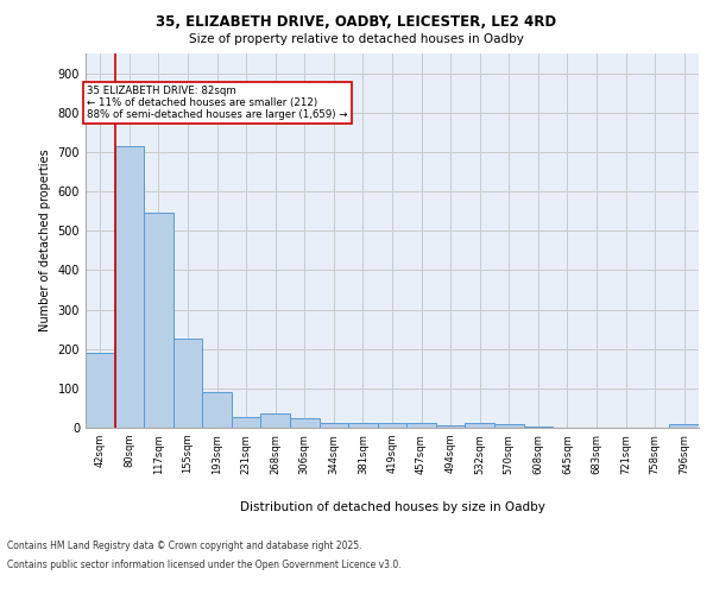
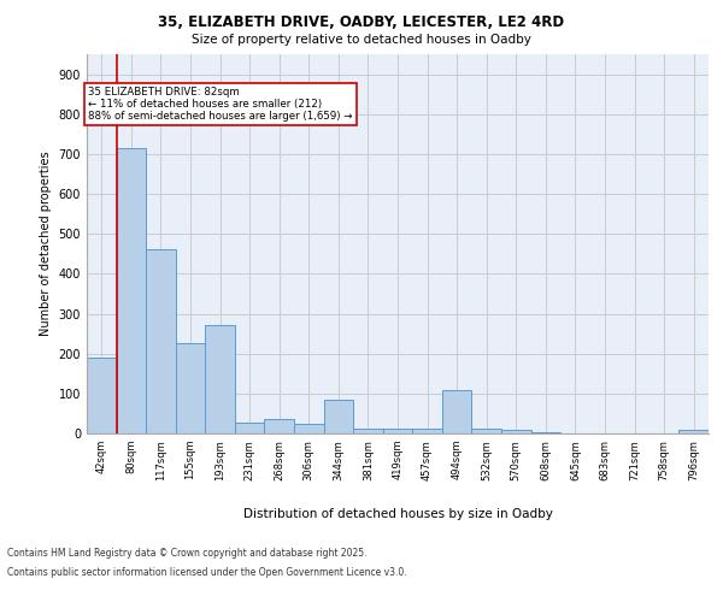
117sqm: 545 -> 460
193sqm: 90 -> 270
344sqm: 12 -> 85
494sqm: 5 -> 110
